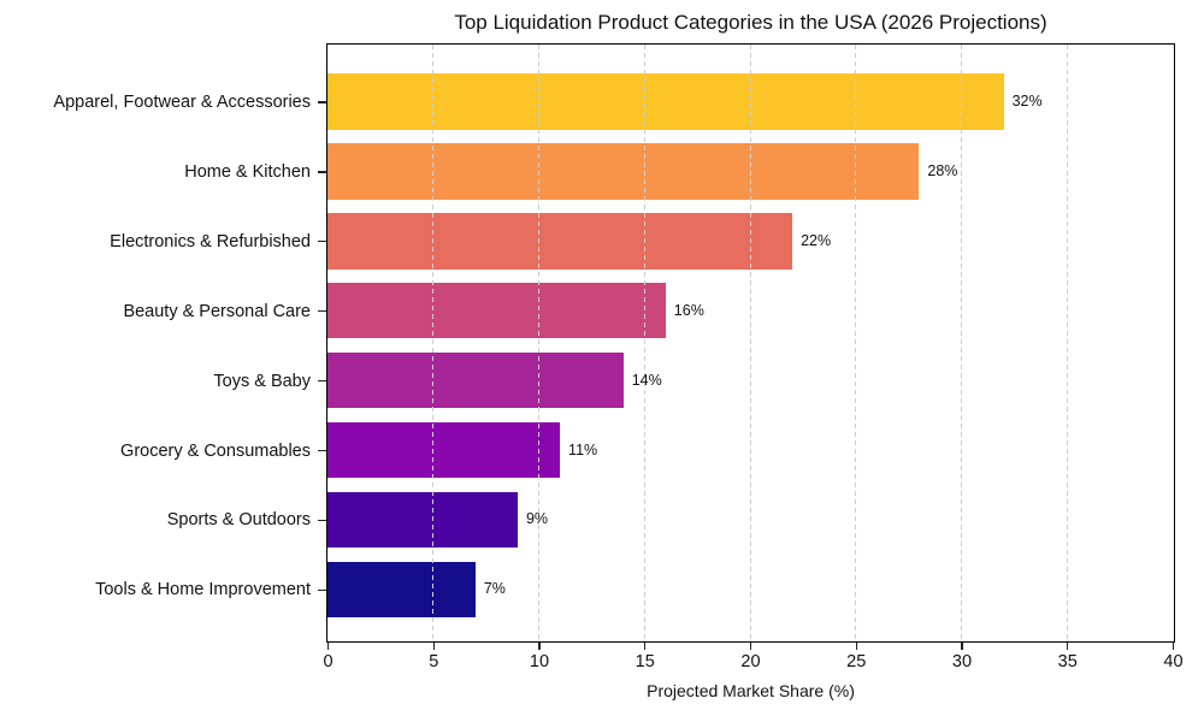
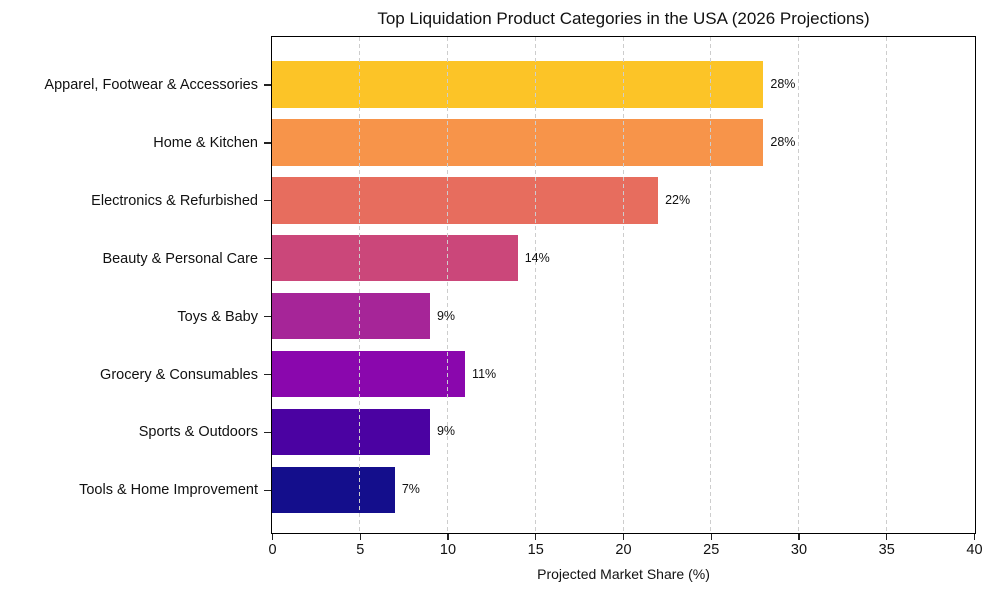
Apparel, Footwear & Accessories: 32% -> 28%
Beauty & Personal Care: 16% -> 14%
Toys & Baby: 14% -> 9%
